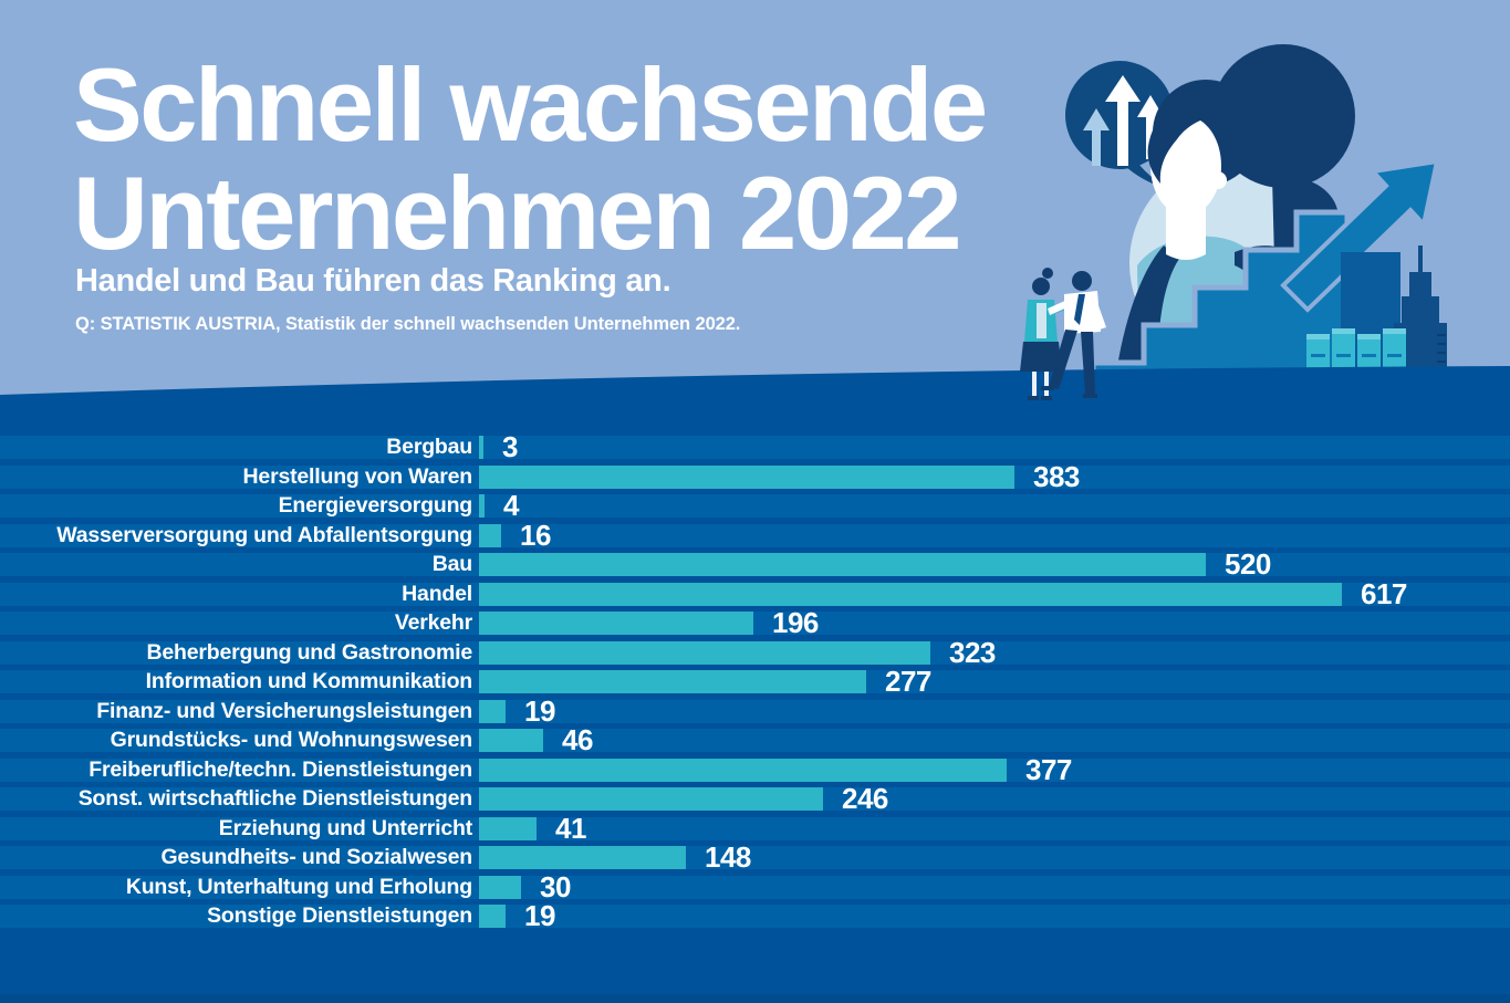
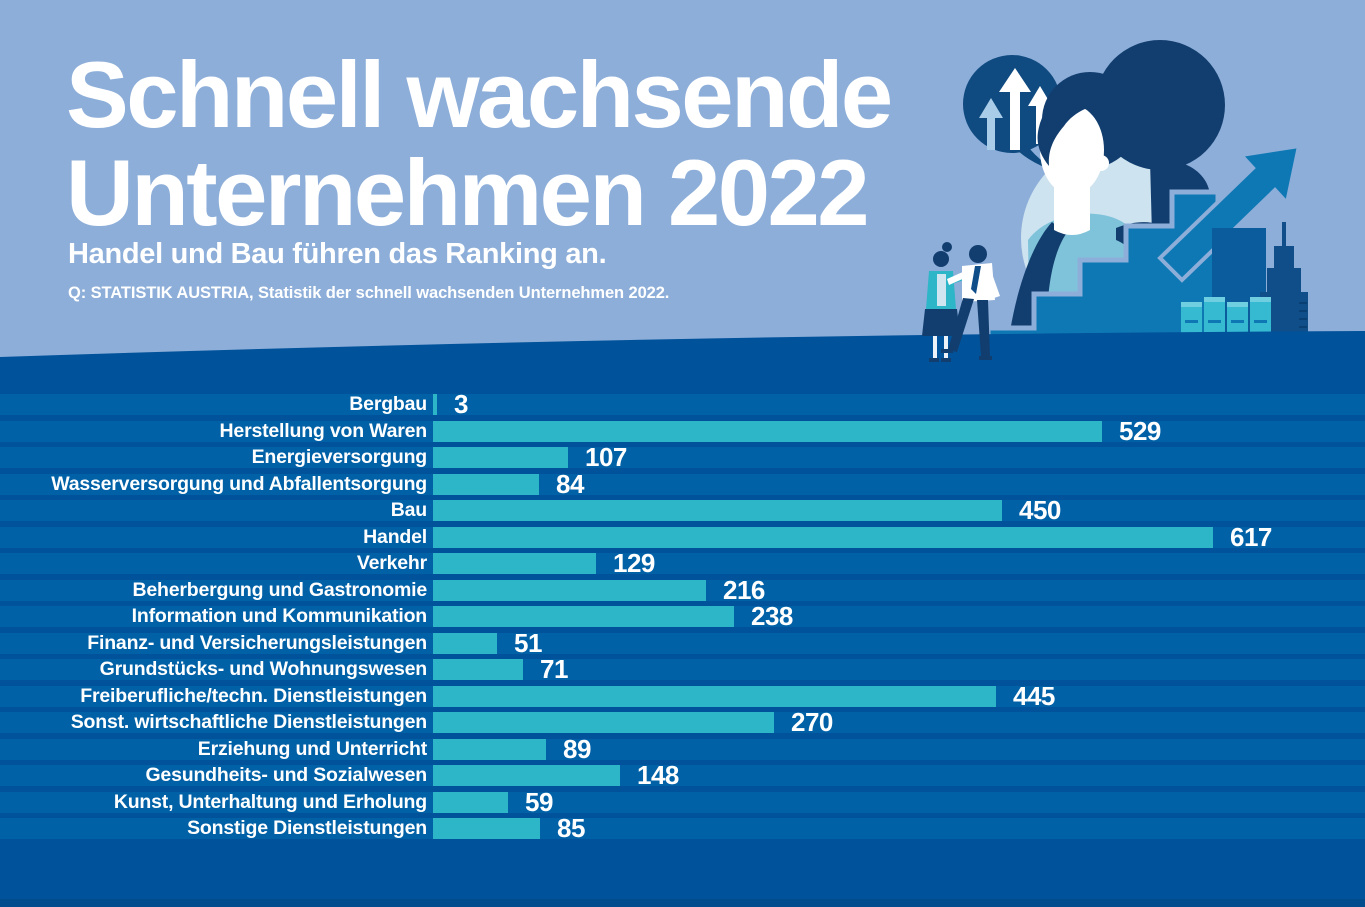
Herstellung von Waren: 383 -> 529
Energieversorgung: 4 -> 107
Wasserversorgung und Abfallentsorgung: 16 -> 84
Bau: 520 -> 450
Verkehr: 196 -> 129
Beherbergung und Gastronomie: 323 -> 216
Information und Kommunikation: 277 -> 238
Finanz- und Versicherungsleistungen: 19 -> 51
Grundstücks- und Wohnungswesen: 46 -> 71
Freiberufliche/techn. Dienstleistungen: 377 -> 445
Sonst. wirtschaftliche Dienstleistungen: 246 -> 270
Erziehung und Unterricht: 41 -> 89
Kunst, Unterhaltung und Erholung: 30 -> 59
Sonstige Dienstleistungen: 19 -> 85
